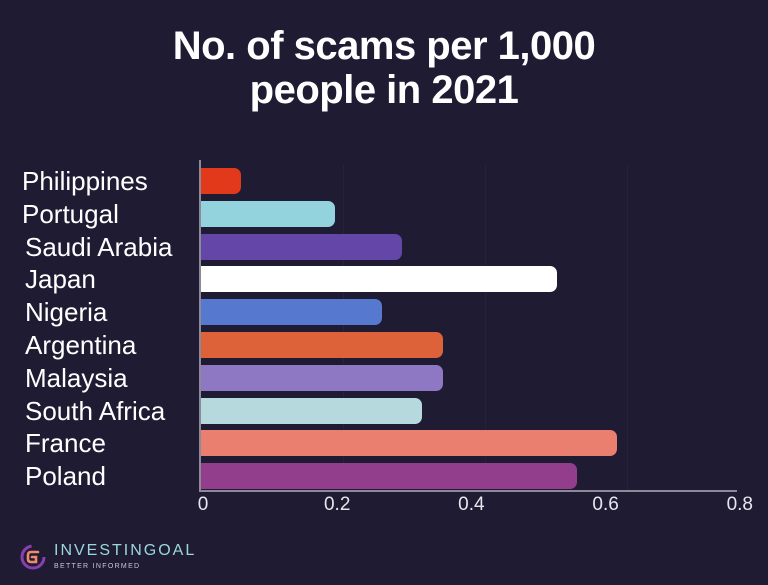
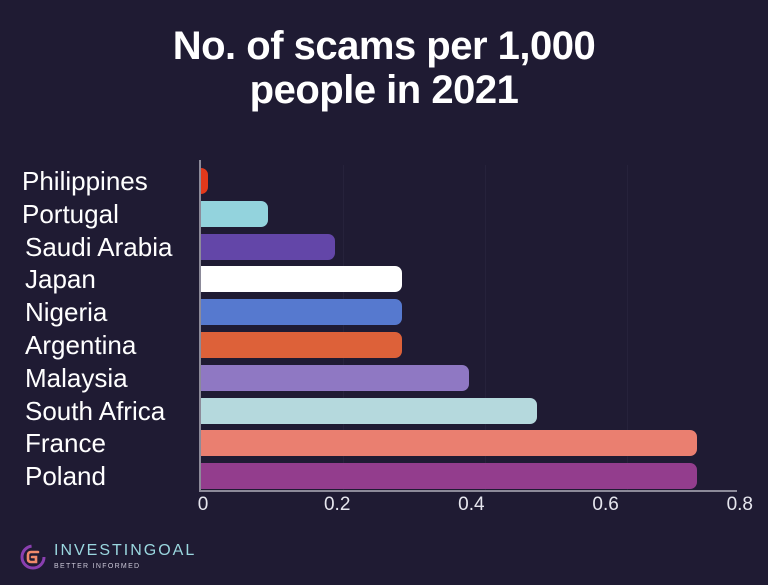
Philippines: 0.06 -> 0.01
Portugal: 0.20 -> 0.10
Saudi Arabia: 0.30 -> 0.20
Japan: 0.53 -> 0.30
Nigeria: 0.27 -> 0.30
Argentina: 0.36 -> 0.30
Malaysia: 0.36 -> 0.40
South Africa: 0.33 -> 0.50
France: 0.62 -> 0.70
Poland: 0.56 -> 0.70
